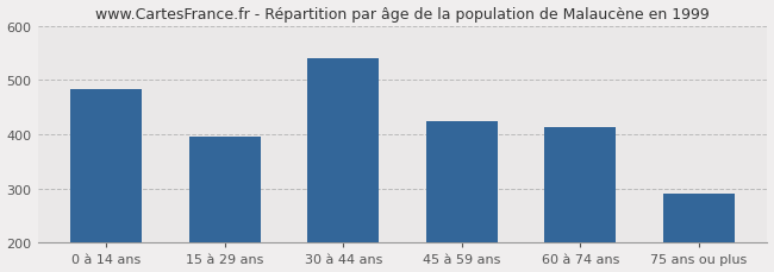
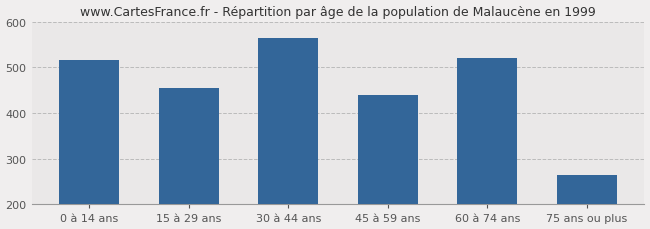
0 à 14 ans: 483 -> 515
15 à 29 ans: 396 -> 455
30 à 44 ans: 539 -> 565
45 à 59 ans: 425 -> 440
60 à 74 ans: 413 -> 520
75 ans ou plus: 290 -> 265
